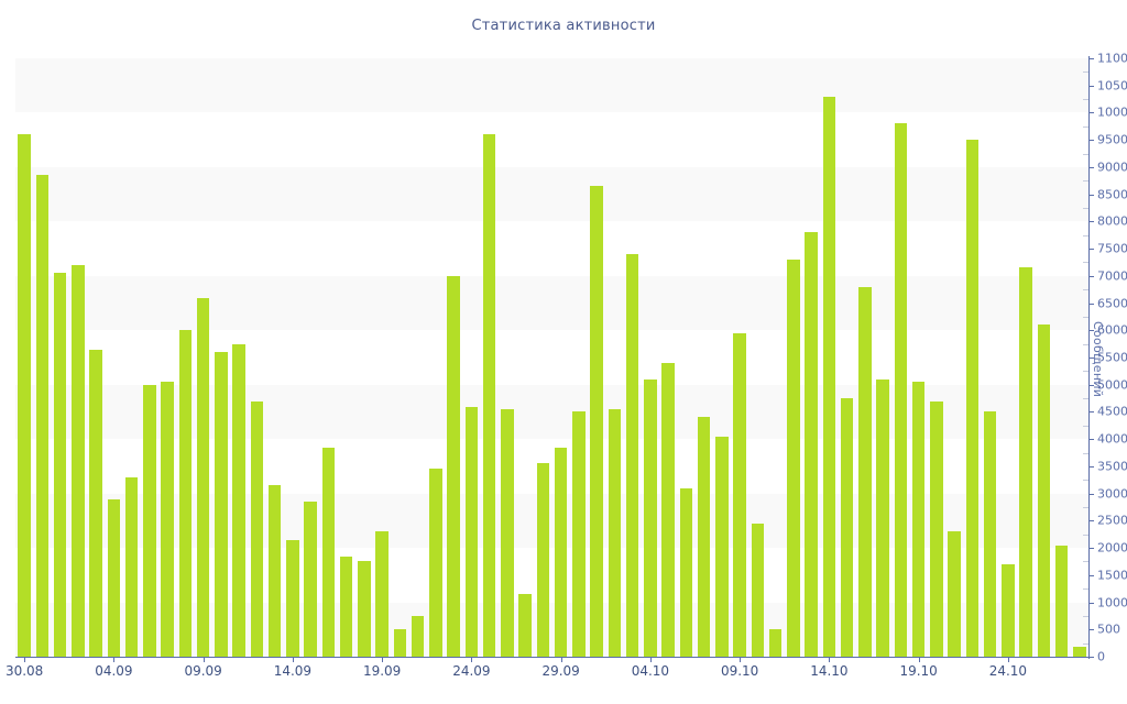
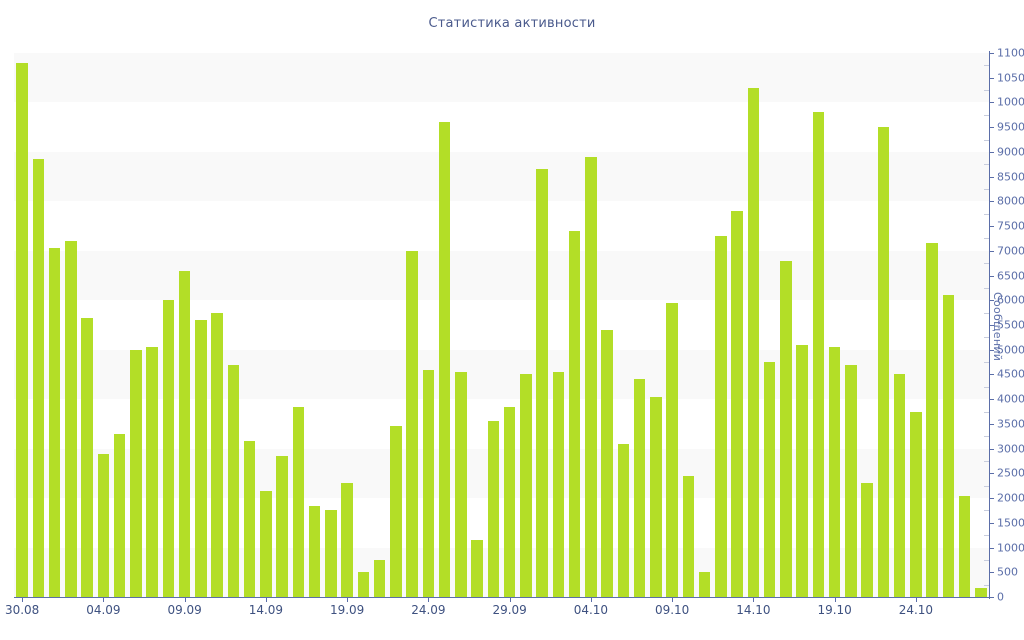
30.08: 9600 -> 10800
04.10: 5100 -> 8900
24.10: 1700 -> 3800
